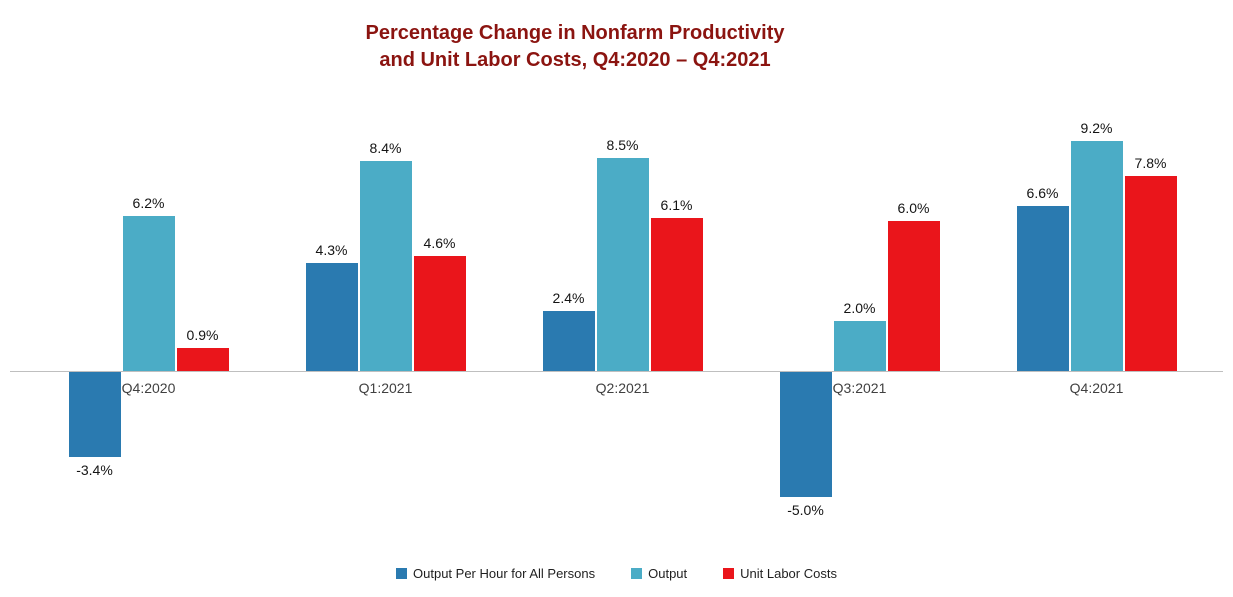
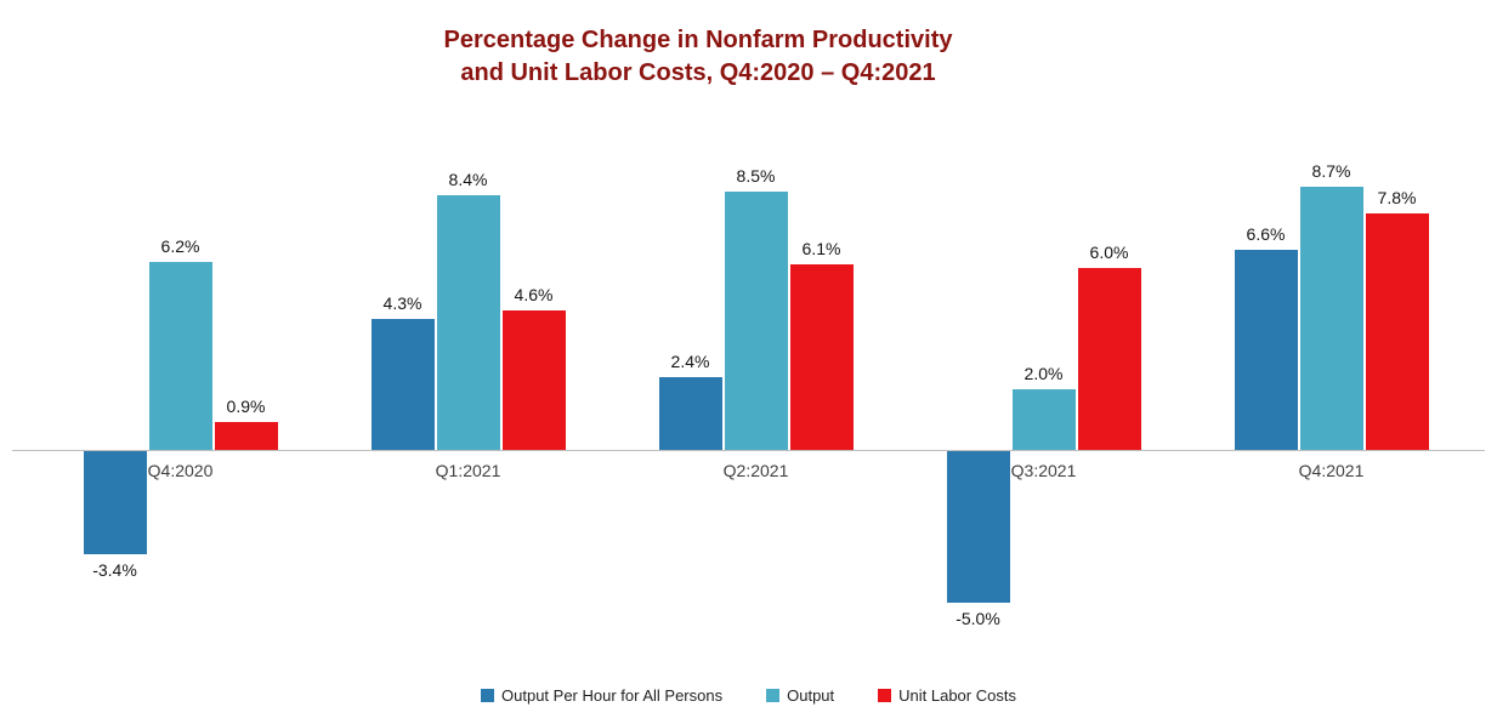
Output/Q4:2021: 9.2% -> 8.7%
